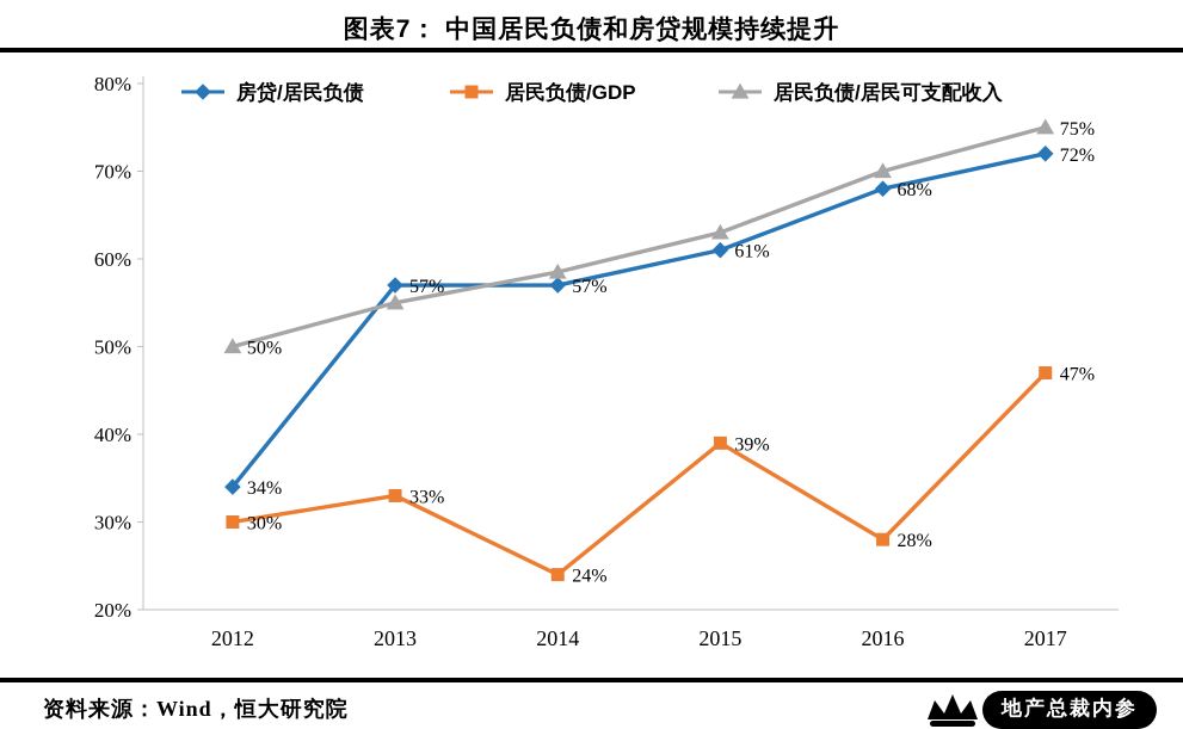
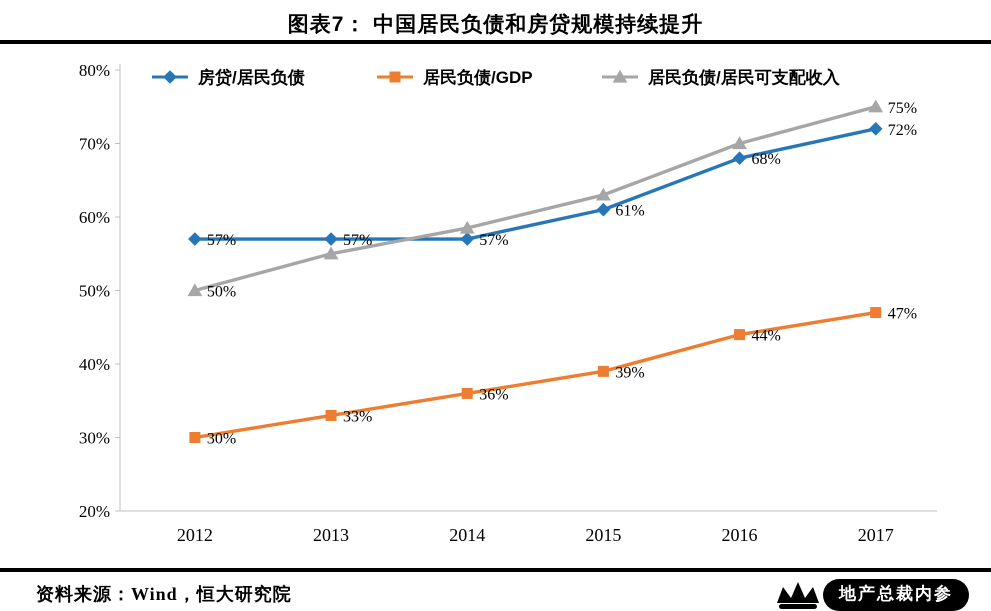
房贷/居民负债/2012: 34% -> 57%
居民负债/GDP/2014: 24% -> 36%
居民负债/GDP/2016: 28% -> 44%
